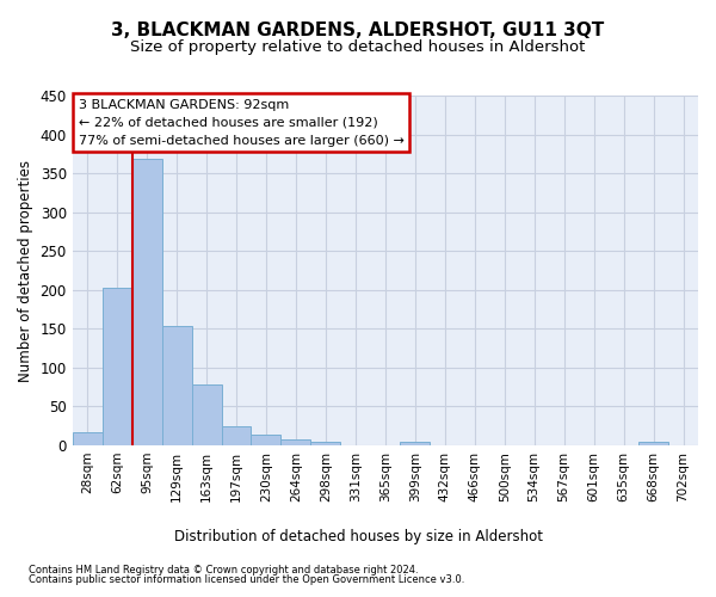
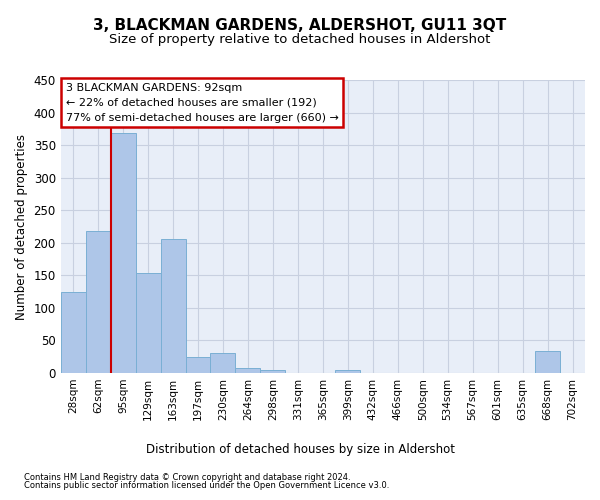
28sqm: 17 -> 124
62sqm: 202 -> 218
163sqm: 79 -> 206
230sqm: 14 -> 30
668sqm: 5 -> 34
